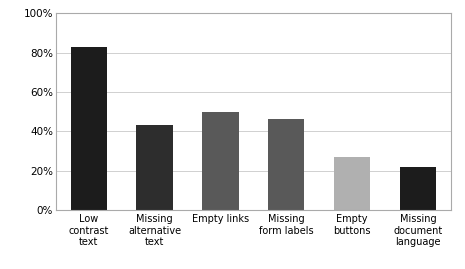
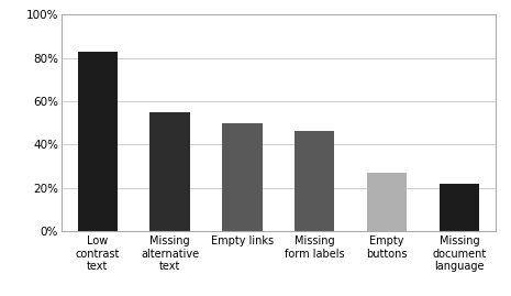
Missing alternative text: 43% -> 55%
